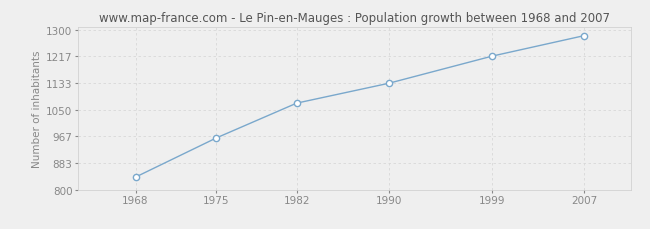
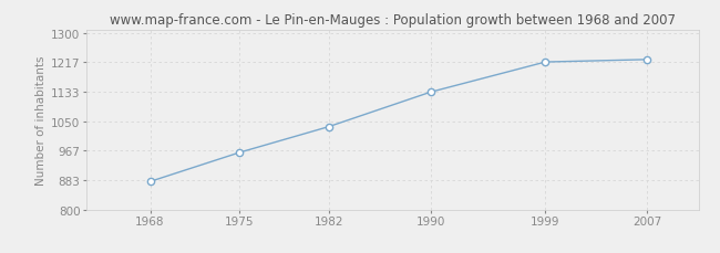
1968: 840 -> 880
1982: 1071 -> 1035
2007: 1282 -> 1225
